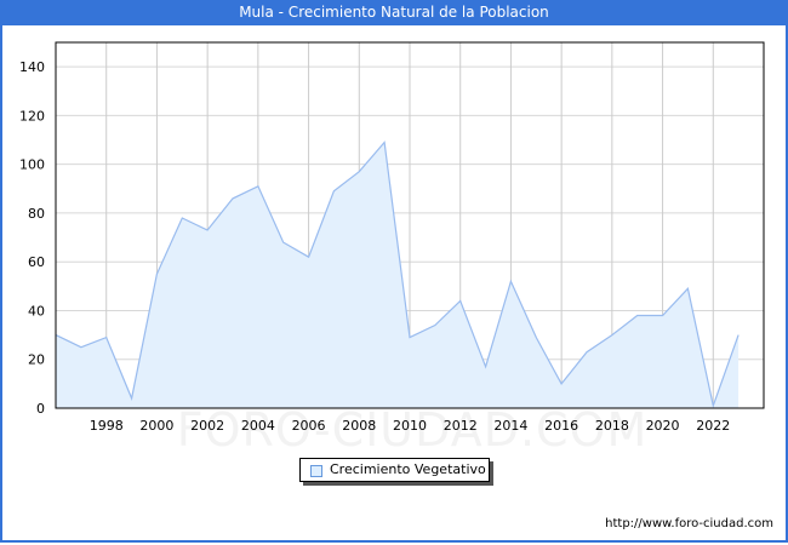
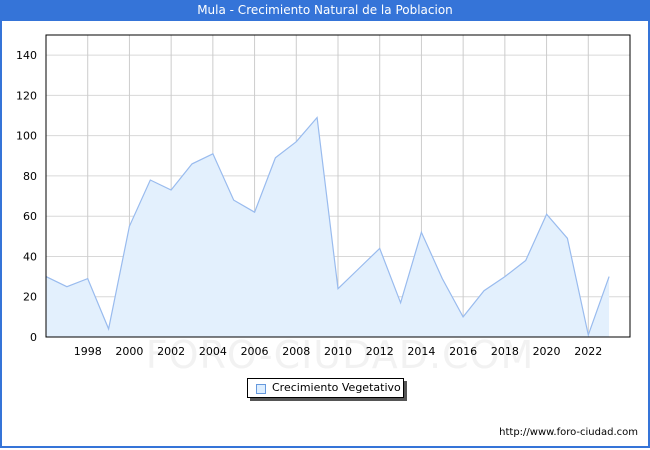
2010: 29 -> 24
2020: 38 -> 61
